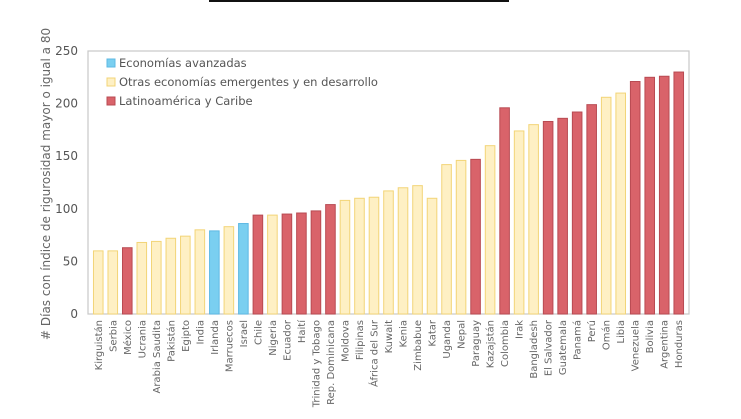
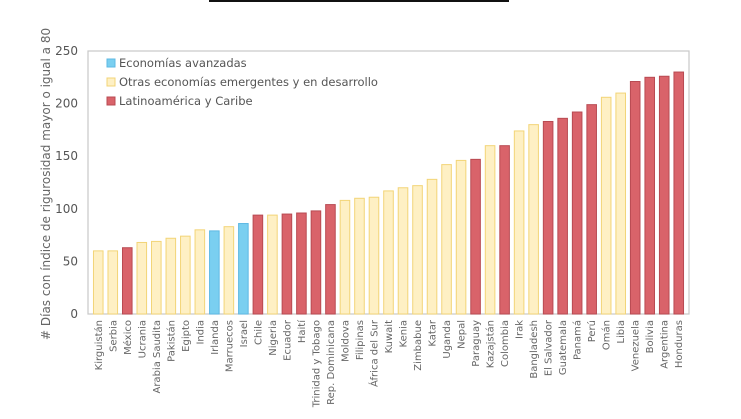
Katar: 110 -> 128
Colombia: 196 -> 160
